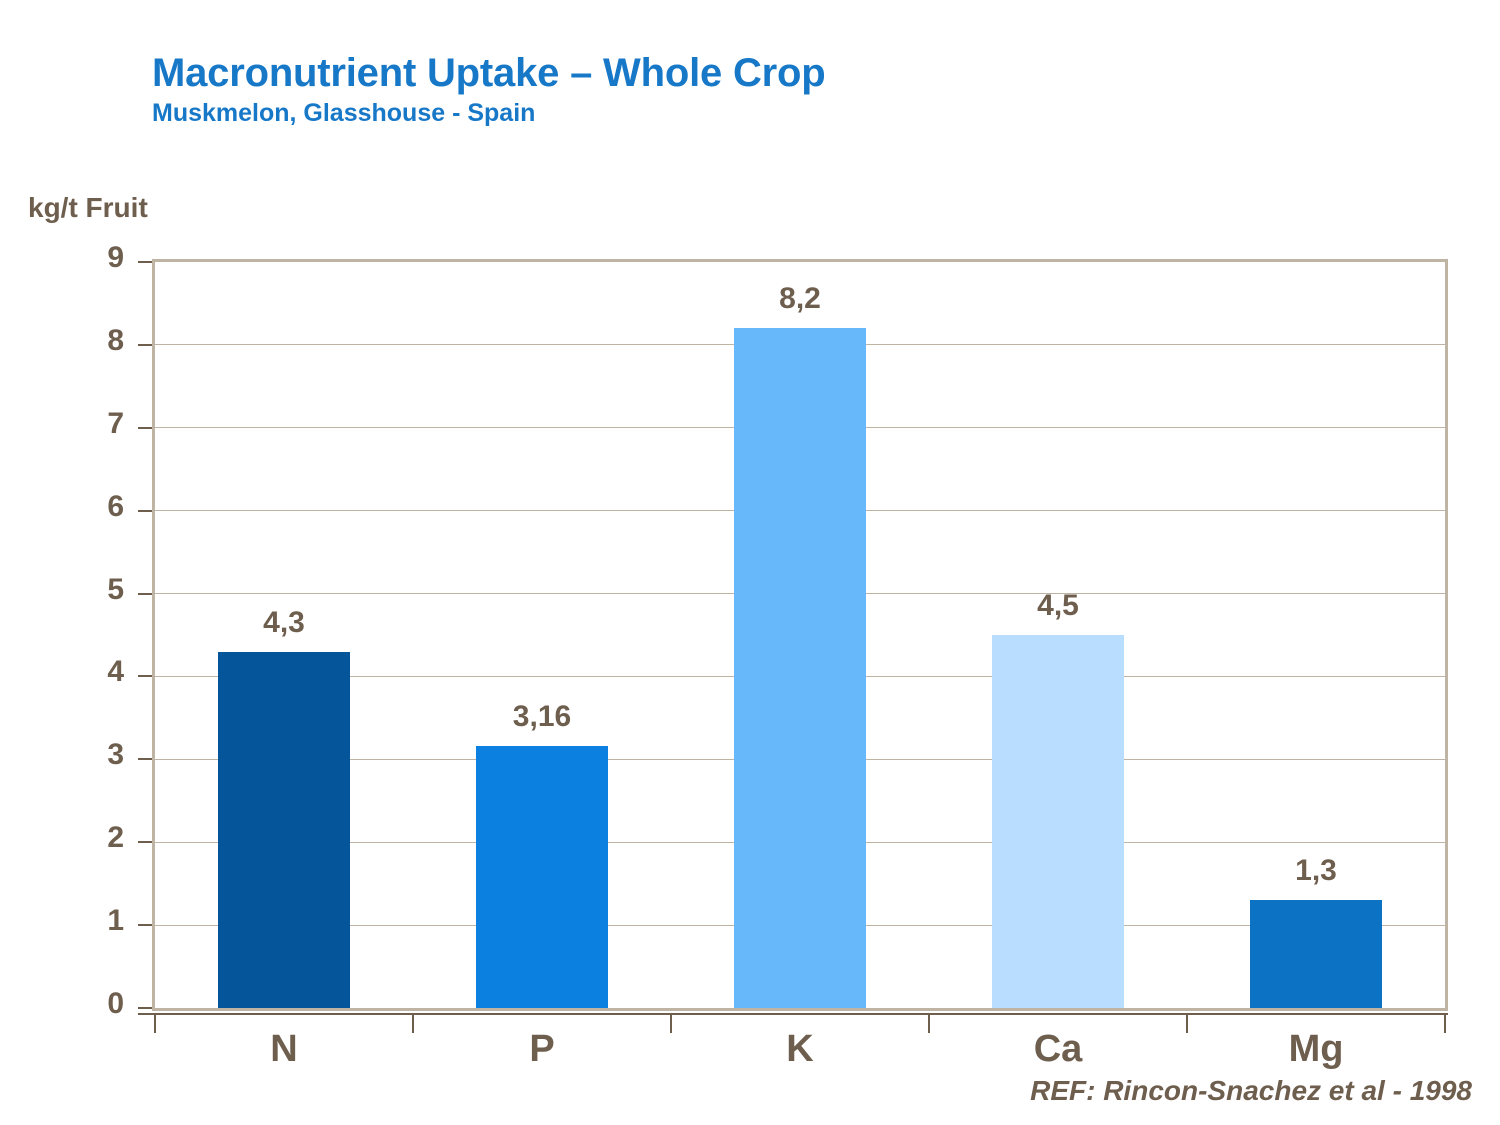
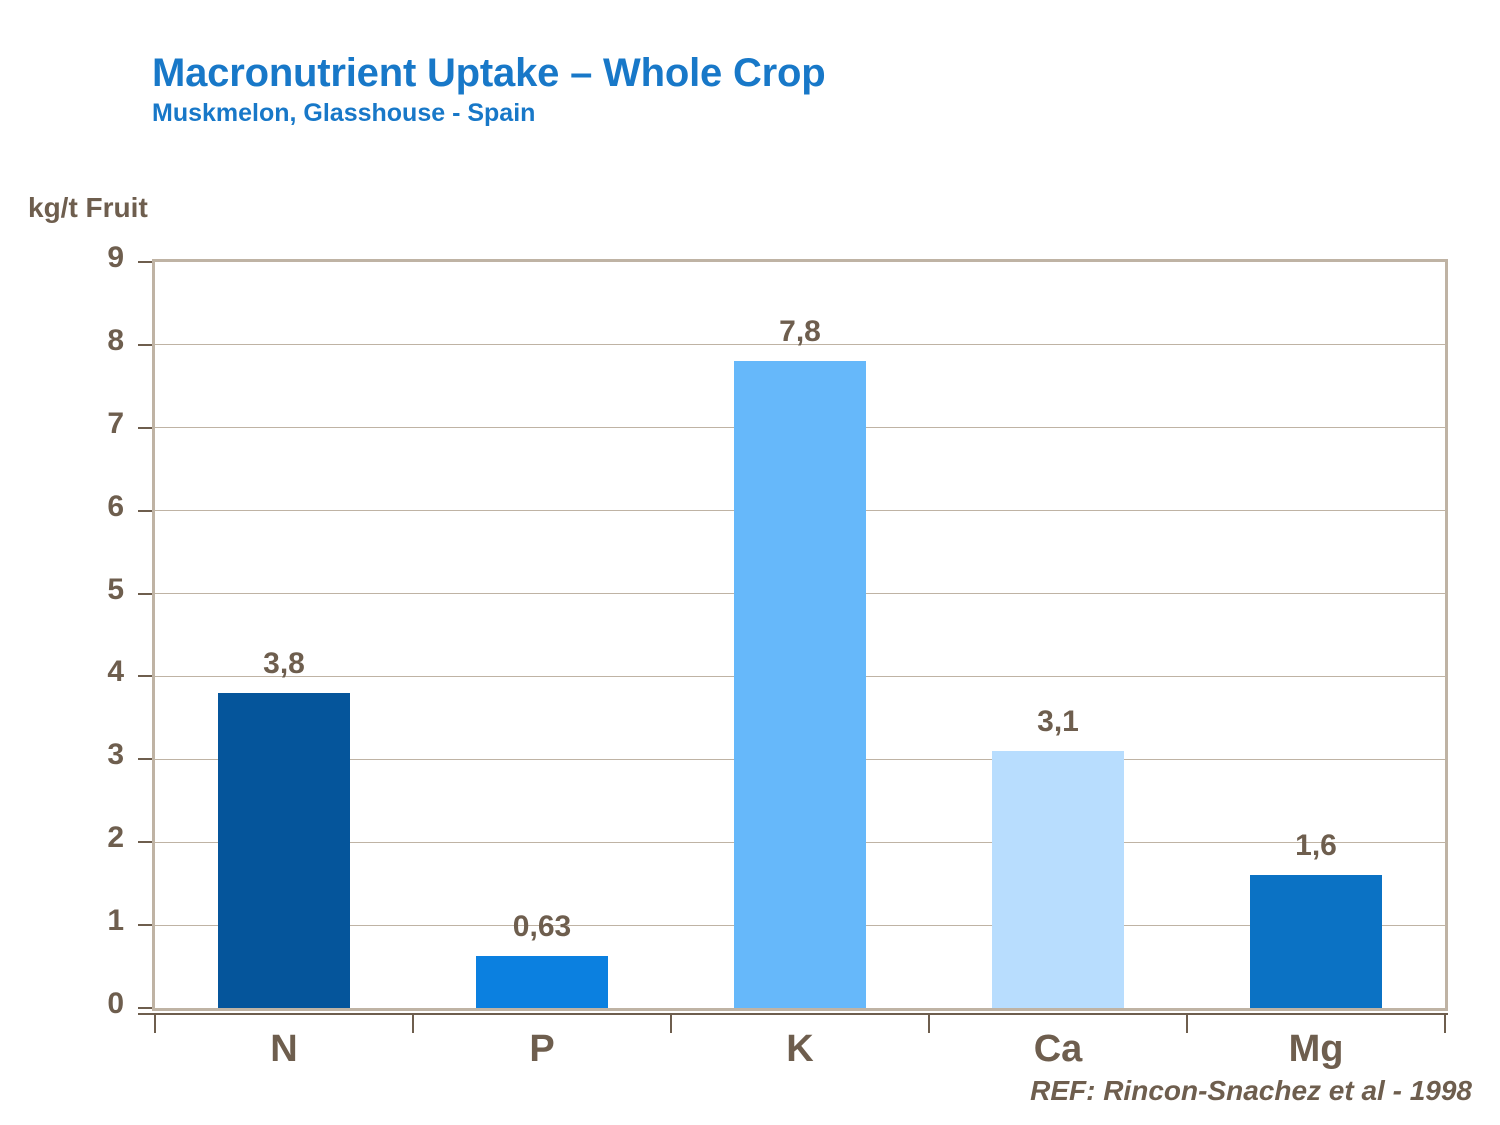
N: 4,3 -> 3,8
P: 3,16 -> 0,63
K: 8,2 -> 7,8
Ca: 4,5 -> 3,1
Mg: 1,3 -> 1,6
